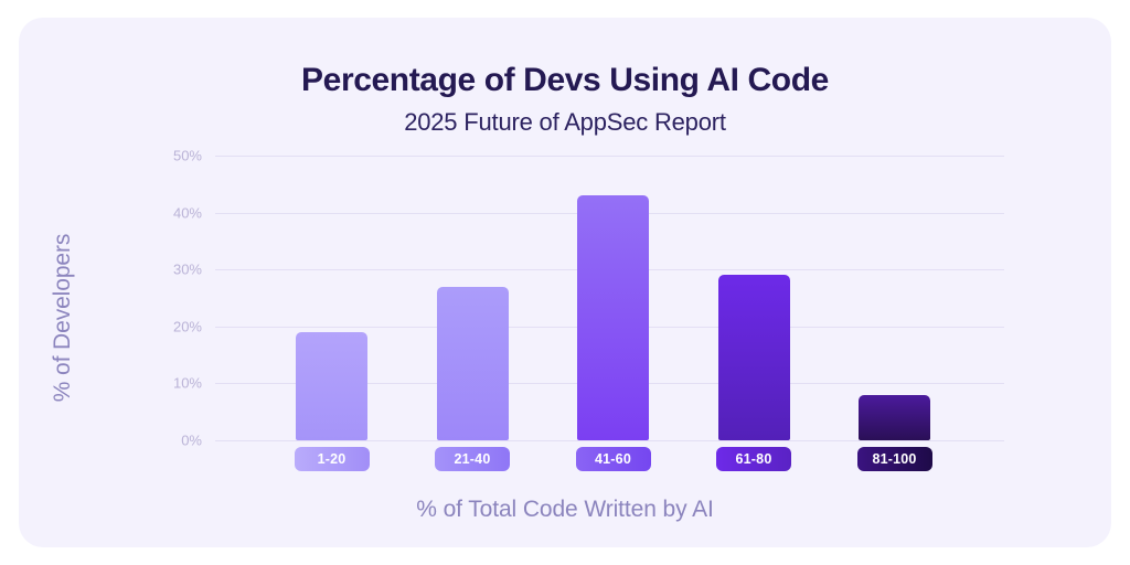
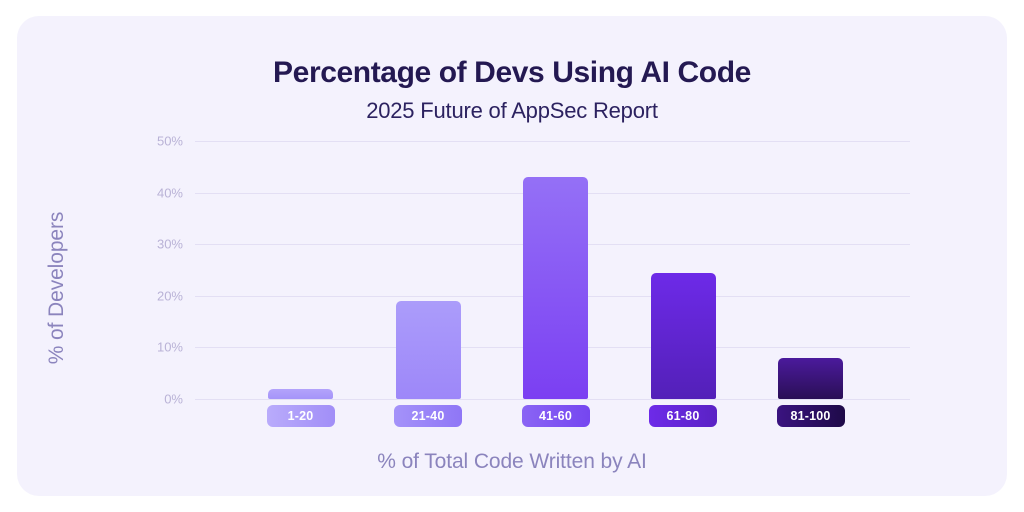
1-20: 19% -> 2%
21-40: 27% -> 19%
61-80: 29% -> 24%
